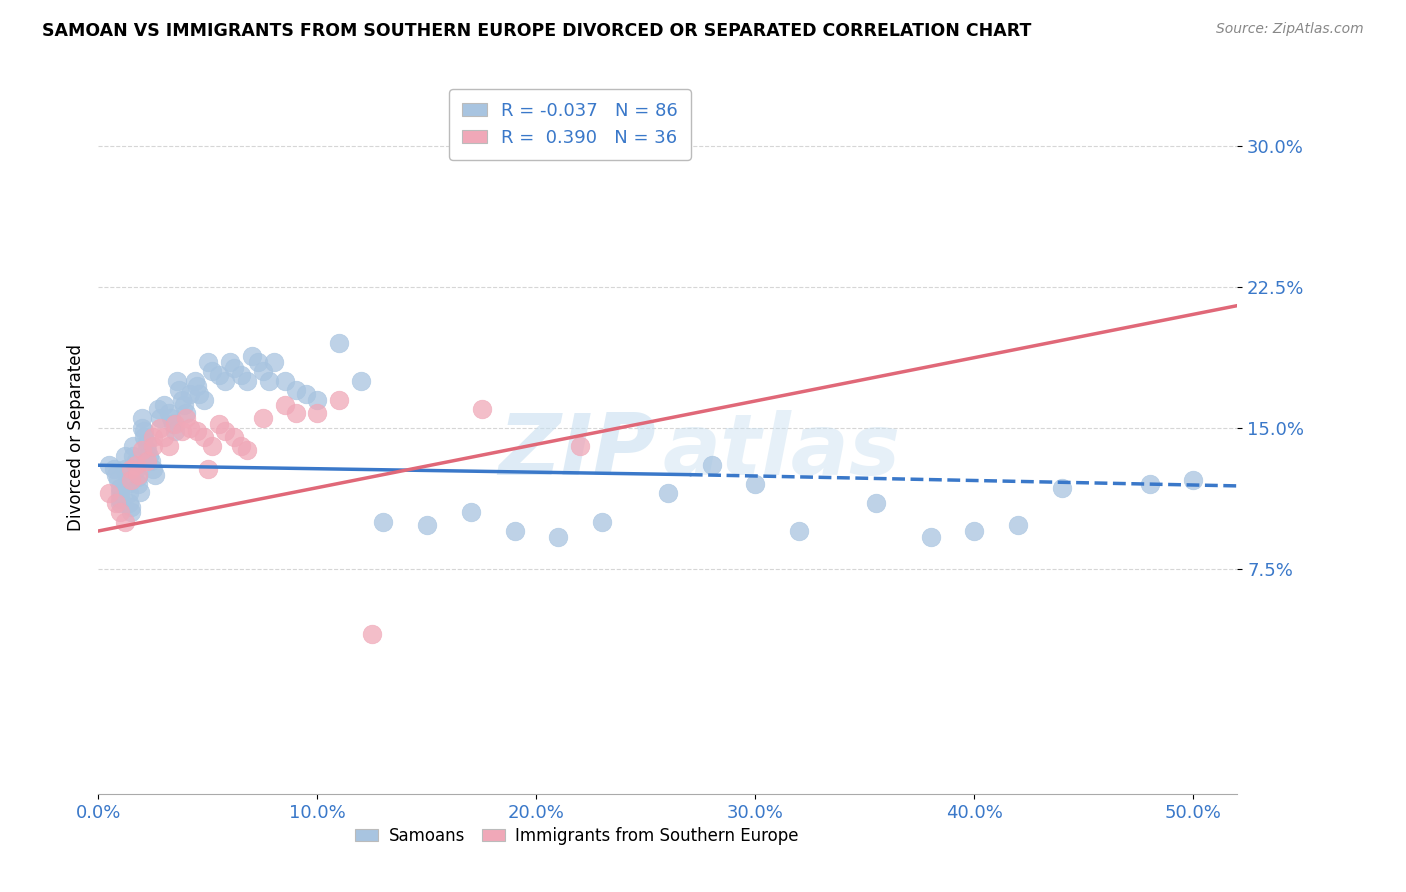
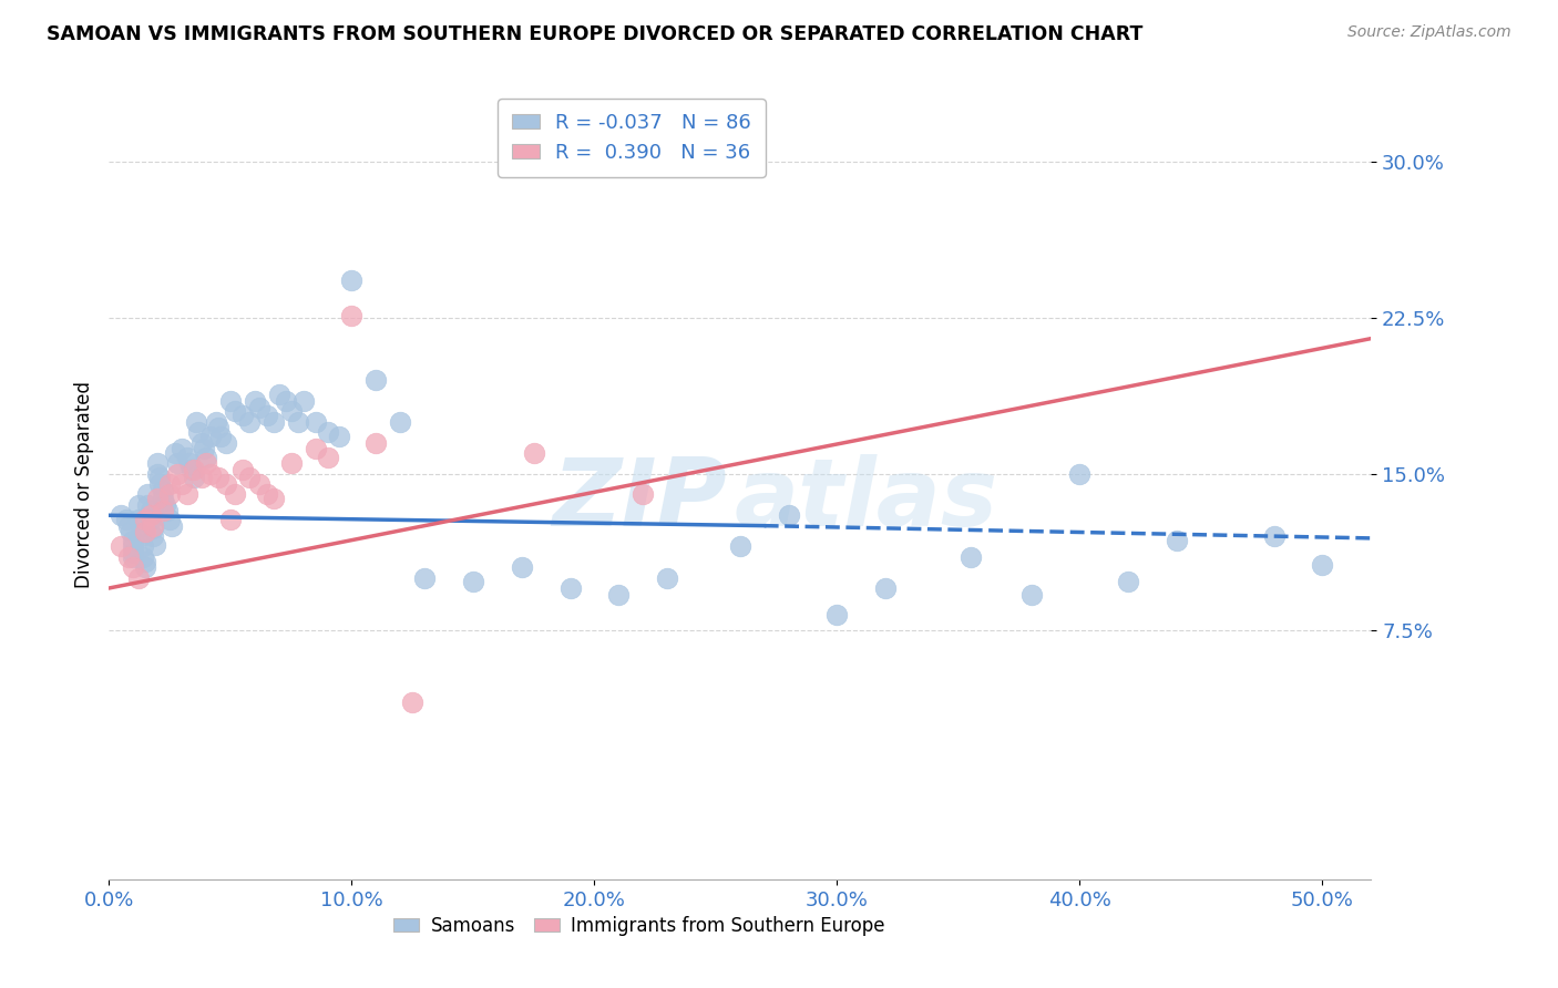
Samoans/10.0%: 16.5% -> 24.3%
Immigrants from Southern Europe/10.0%: 15.8% -> 22.6%
Samoans/30.0%: 12.0% -> 8.2%
Samoans/40.0%: 9.5% -> 15.0%
Samoans/50.0%: 12.2% -> 10.6%
